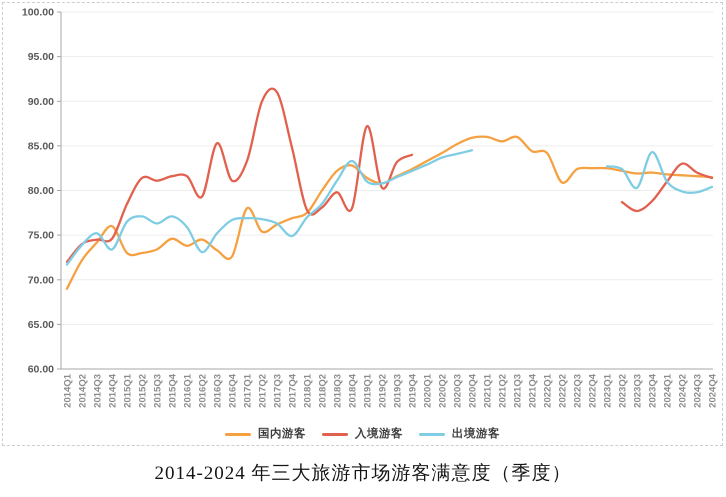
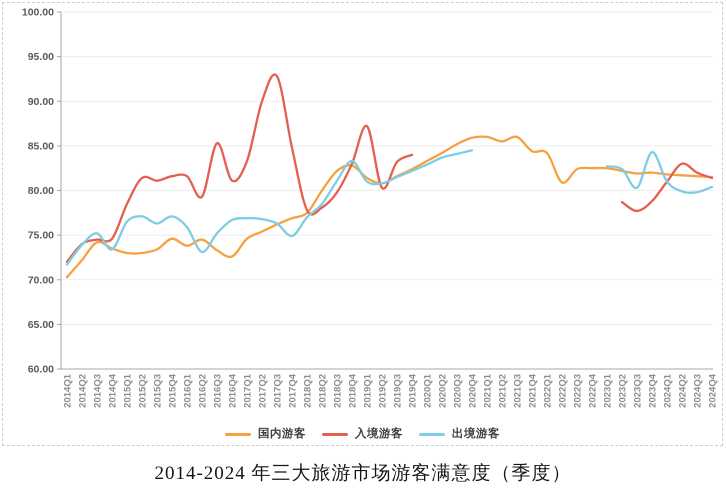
国内游客/2014Q1: 69 -> 70
国内游客/2014Q4: 76 -> 74
国内游客/2017Q1: 78 -> 75
入境游客/2017Q3: 91 -> 93
入境游客/2018Q4: 78 -> 83
